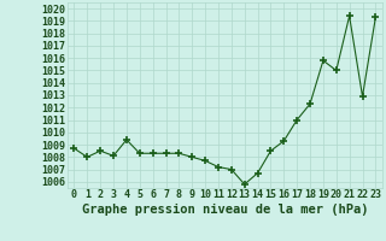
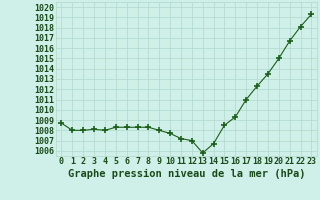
2: 1008.5 -> 1008.0
4: 1009.4 -> 1008.0
19: 1015.8 -> 1013.5
21: 1019.4 -> 1016.7
22: 1012.9 -> 1018.1
